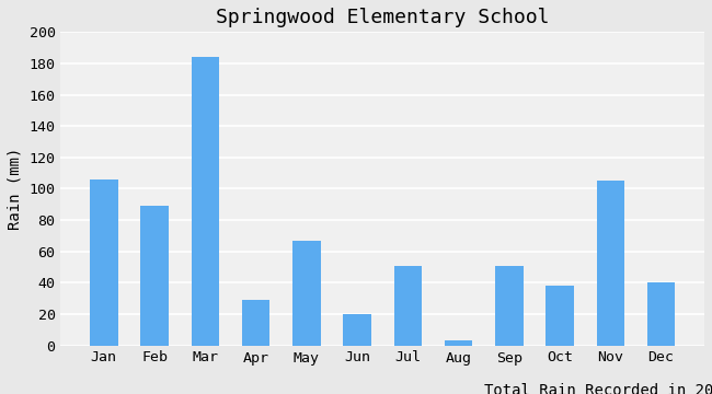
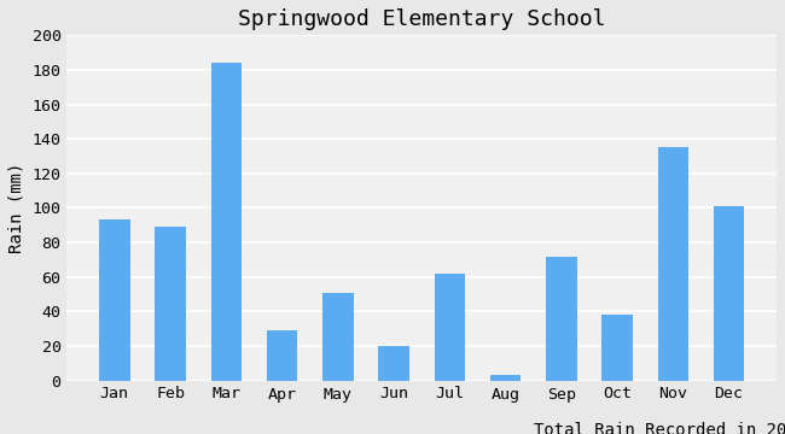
Jan: 106 -> 93
May: 67 -> 51
Jul: 51 -> 62
Sep: 51 -> 72
Nov: 105 -> 135
Dec: 40 -> 101
